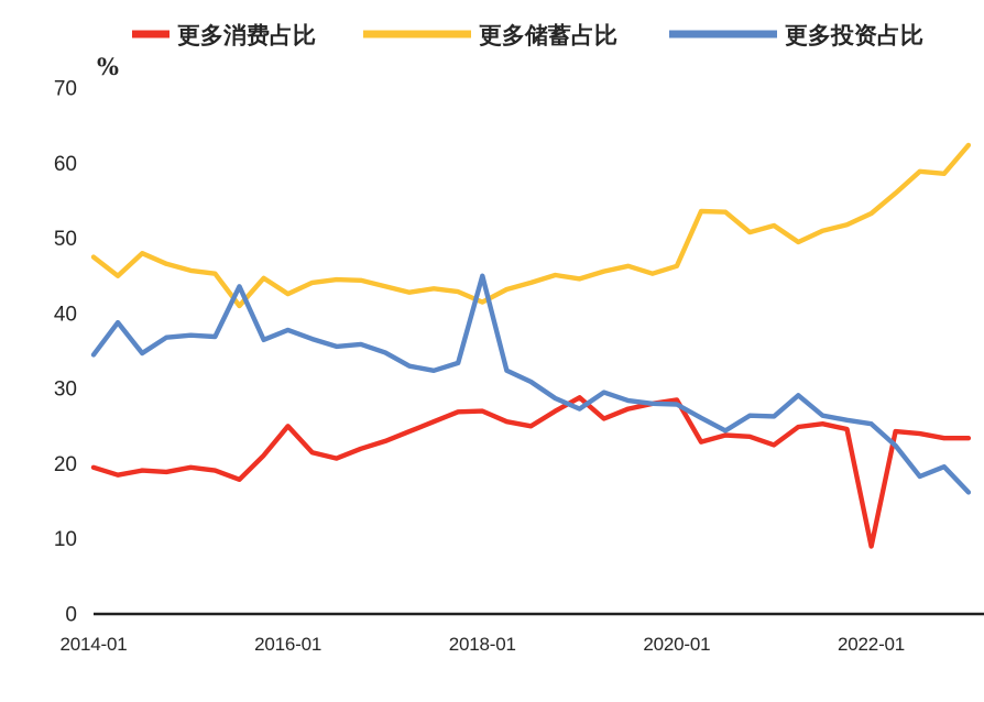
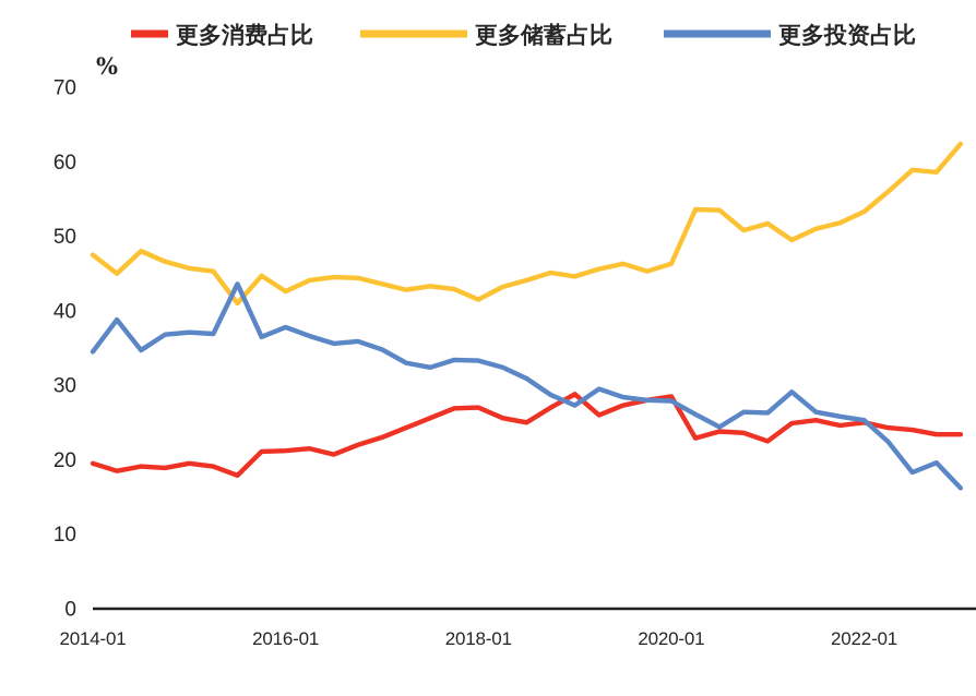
更多消费占比/2016-01: 25 -> 21
更多投资占比/2018-01: 45 -> 33
更多消费占比/2022-01: 9 -> 25
